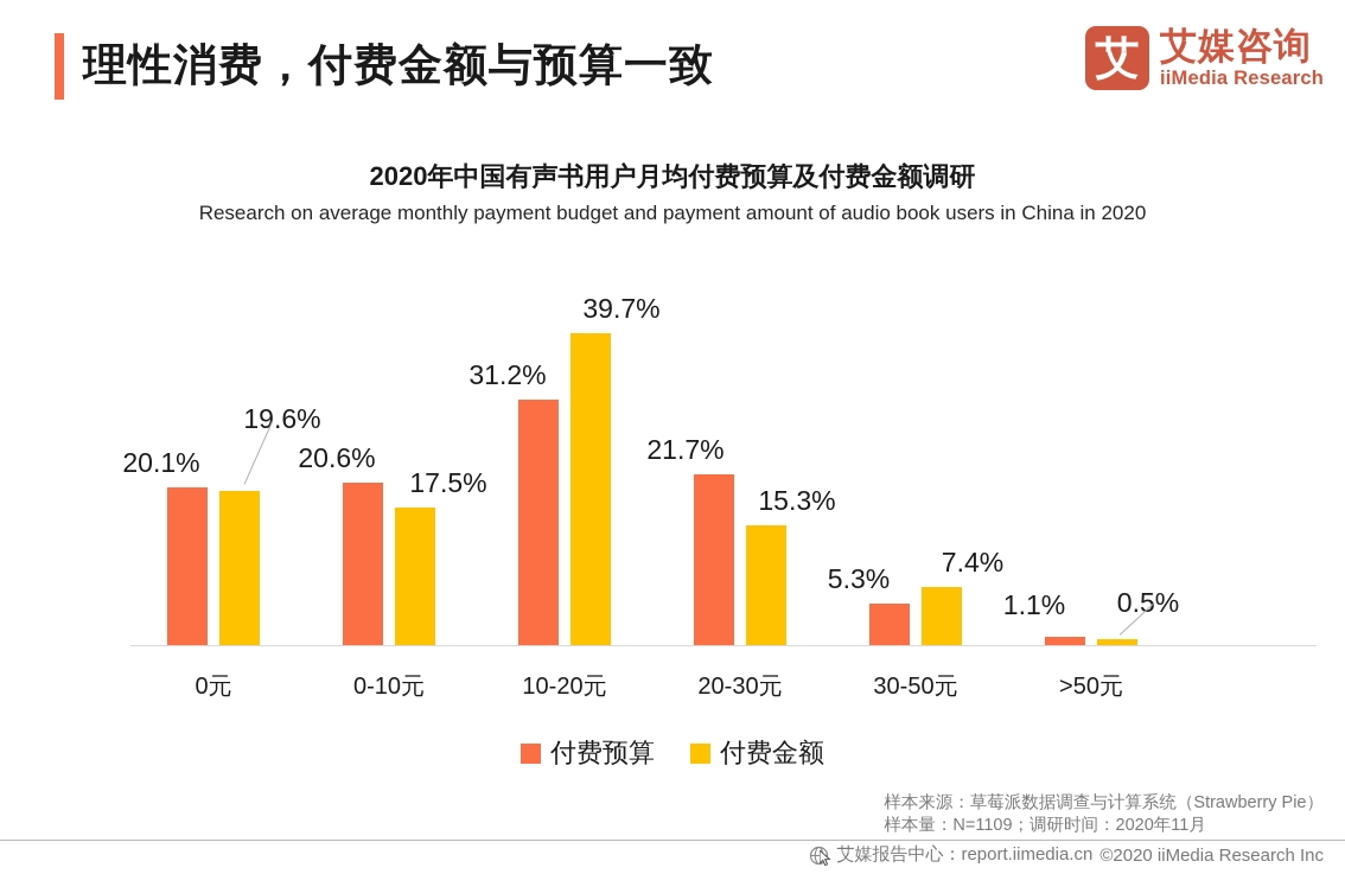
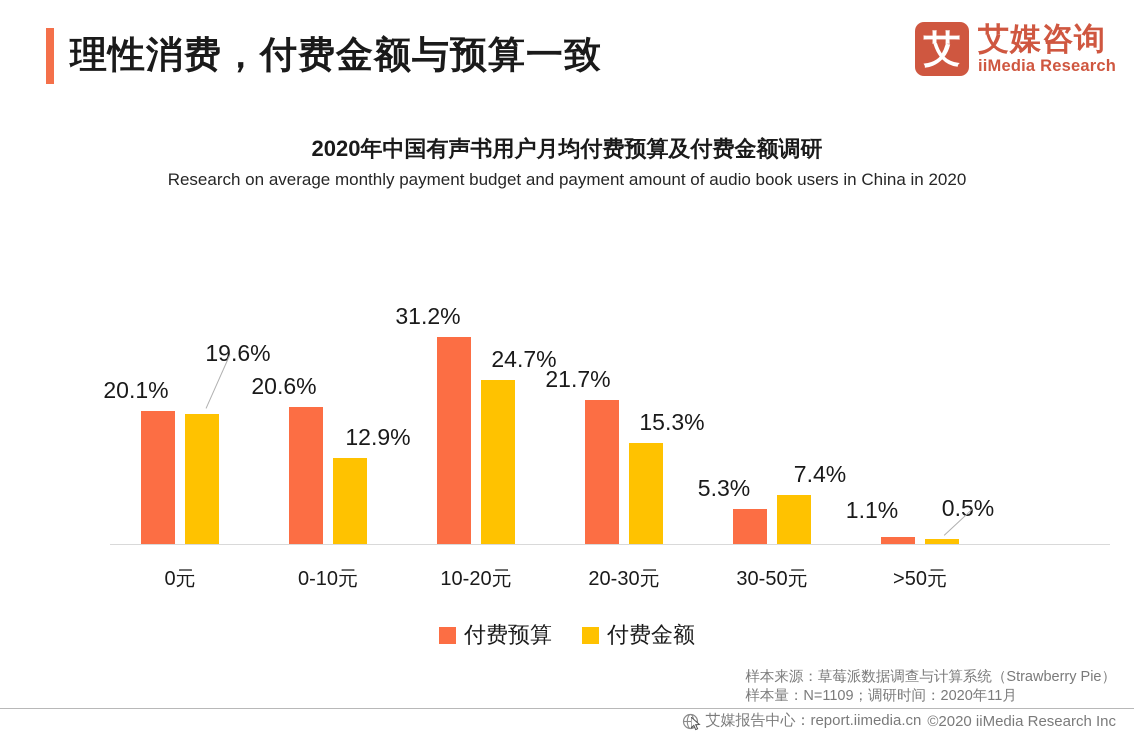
付费金额/0-10元: 17.5% -> 12.9%
付费金额/10-20元: 39.7% -> 24.7%
